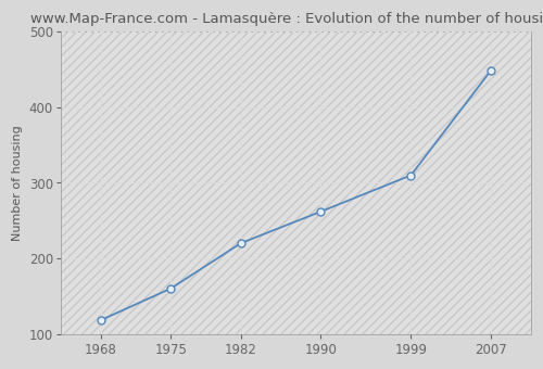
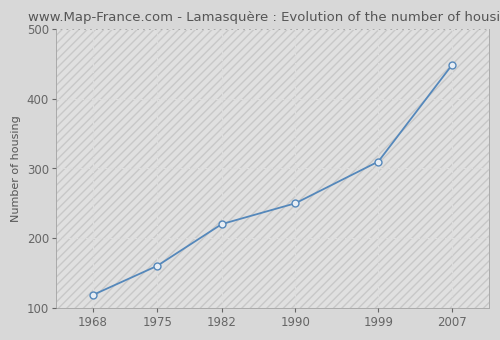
1990: 262 -> 250
